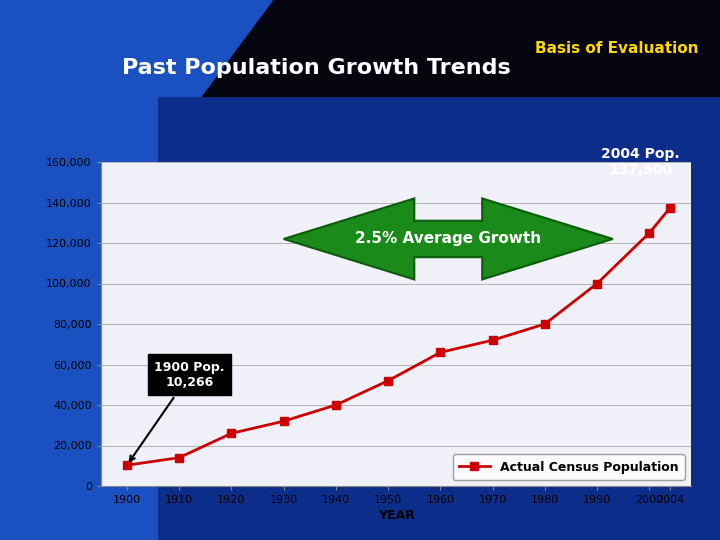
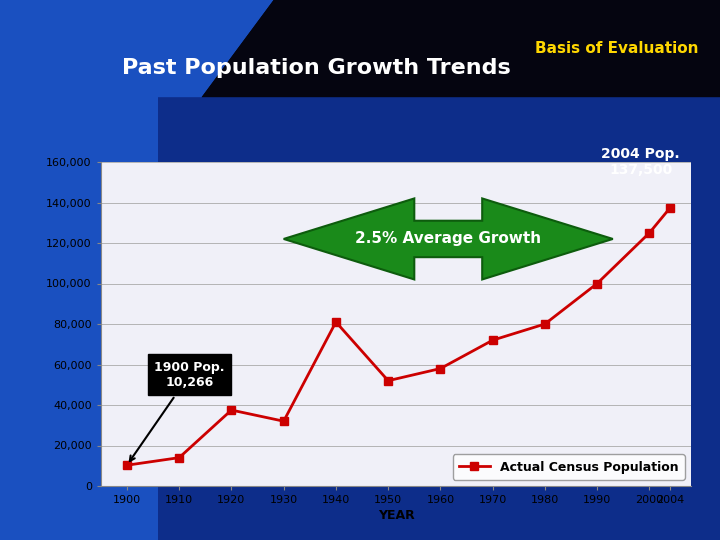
1920: 26,000 -> 37,500
1940: 40,000 -> 81,000
1960: 66,000 -> 58,000
